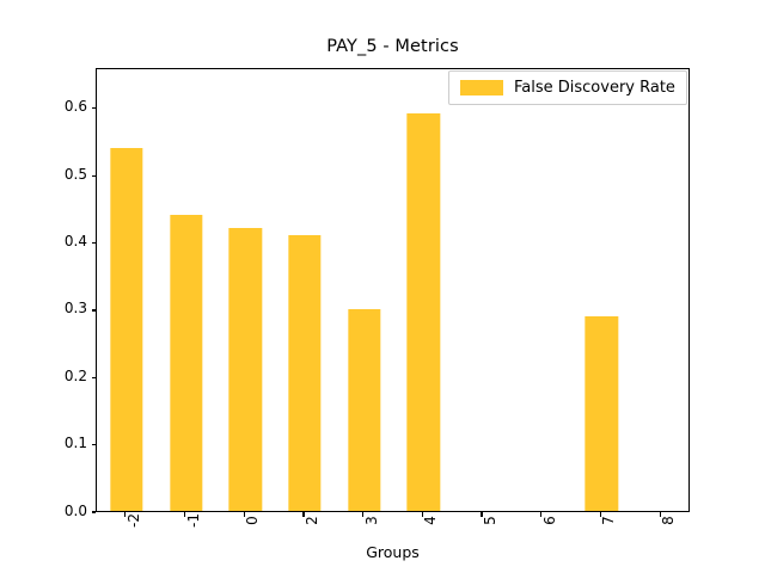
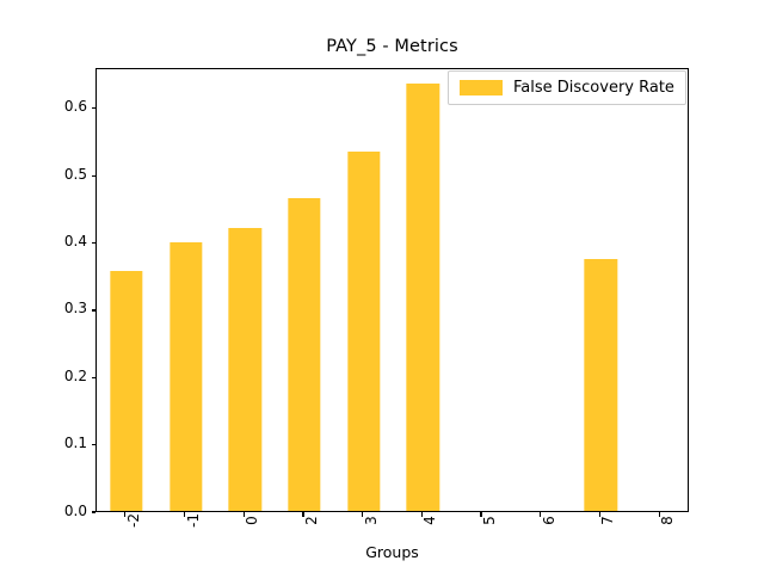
-2: 0.54 -> 0.36
-1: 0.44 -> 0.40
2: 0.41 -> 0.46
3: 0.30 -> 0.53
4: 0.59 -> 0.64
7: 0.29 -> 0.37
